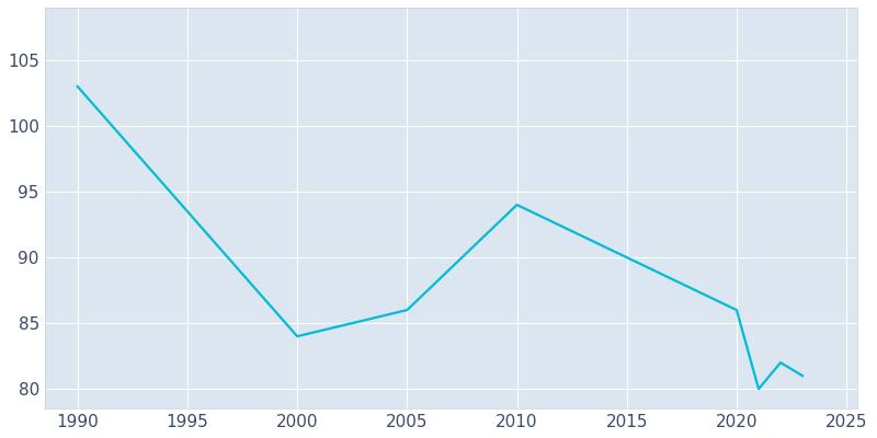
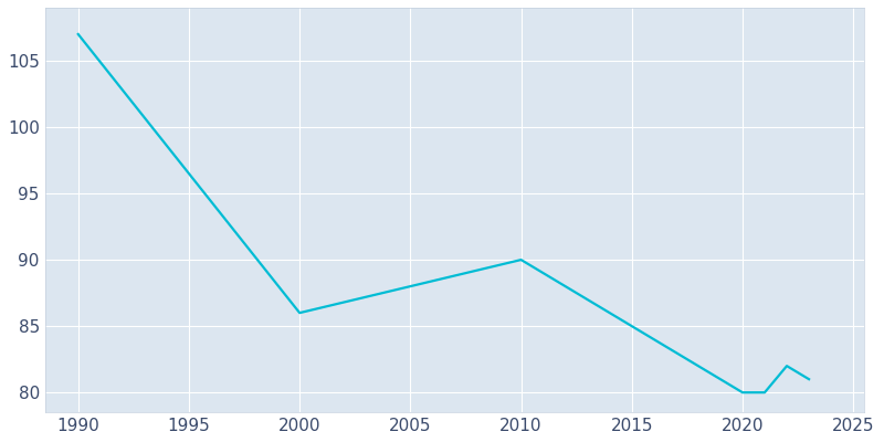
1990: 103 -> 107
2000: 84 -> 86
2005: 86 -> 88
2010: 94 -> 90
2020: 86 -> 80
